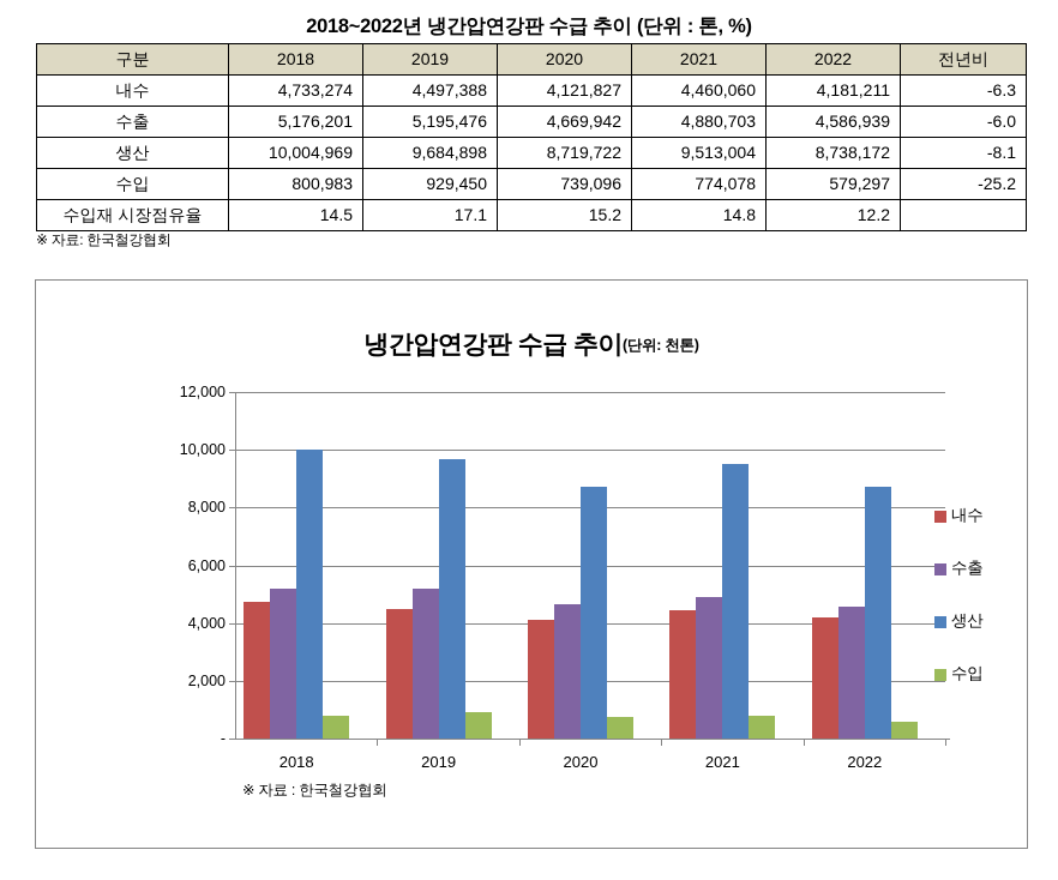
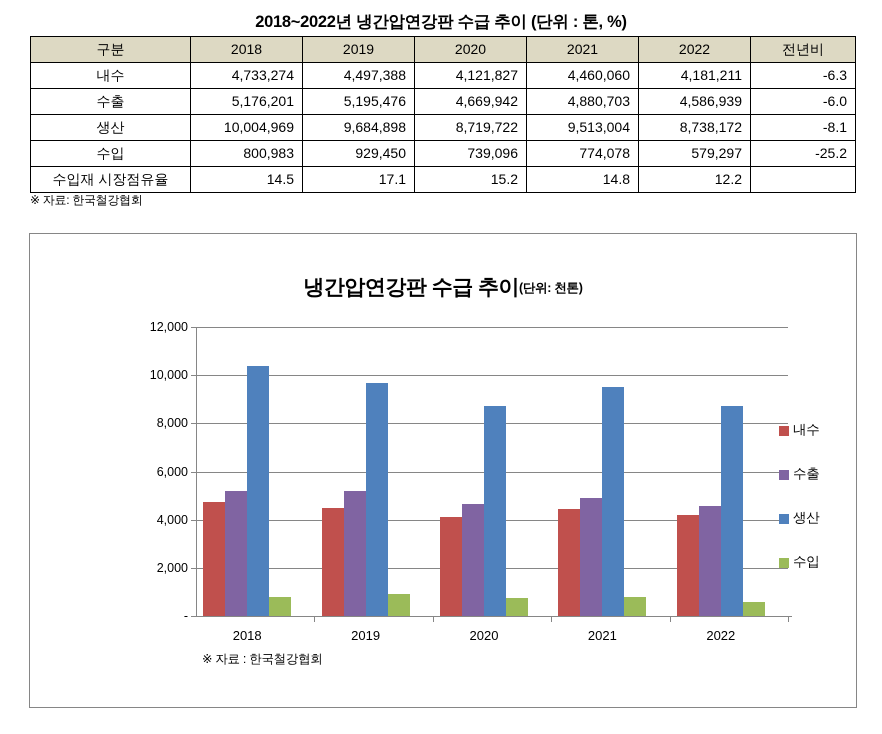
생산/2018: 10000 -> 10400
